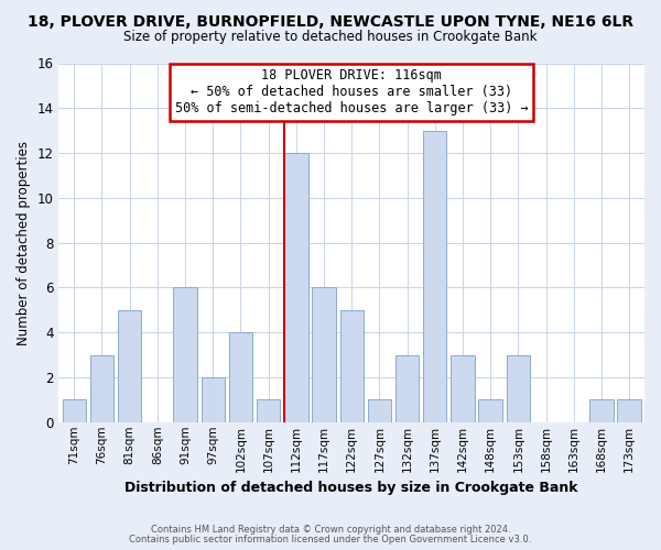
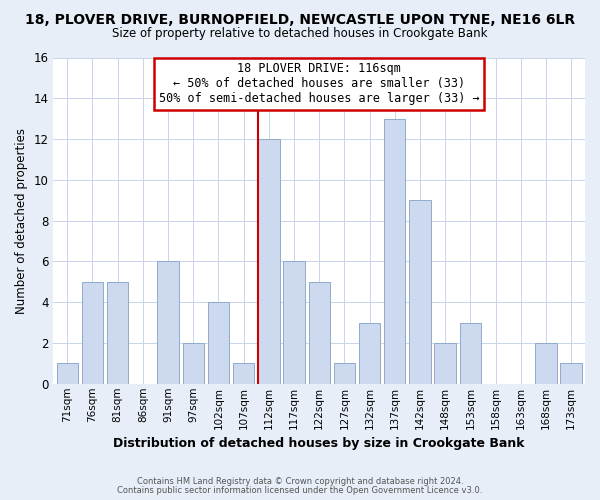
76sqm: 3 -> 5
142sqm: 3 -> 9
148sqm: 1 -> 2
168sqm: 1 -> 2
